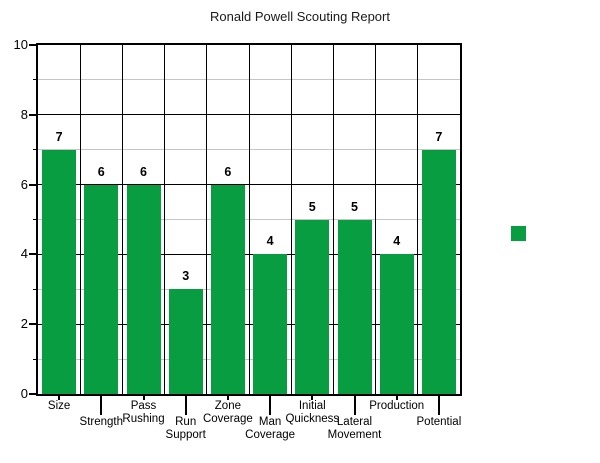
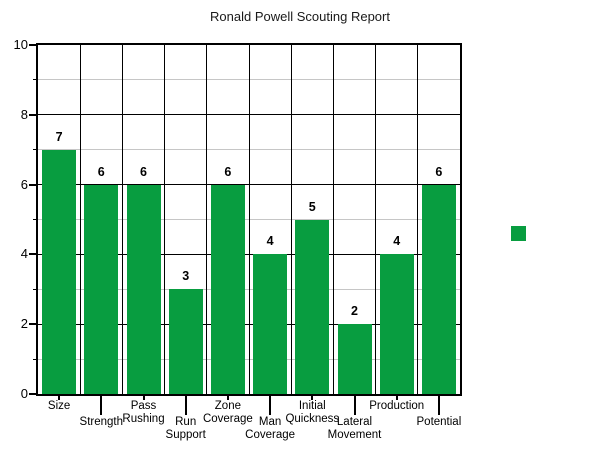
Lateral Movement: 5 -> 2
Potential: 7 -> 6
